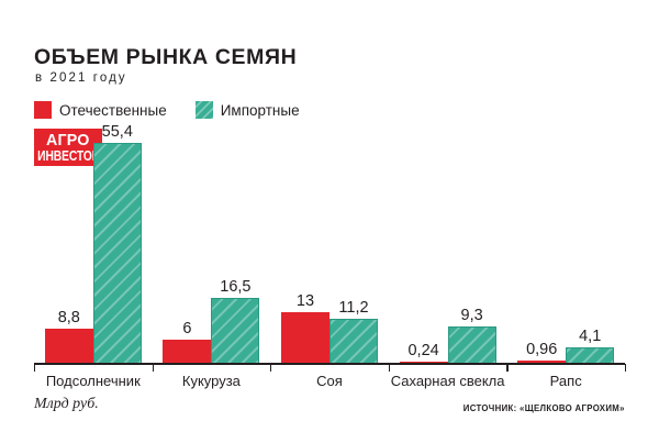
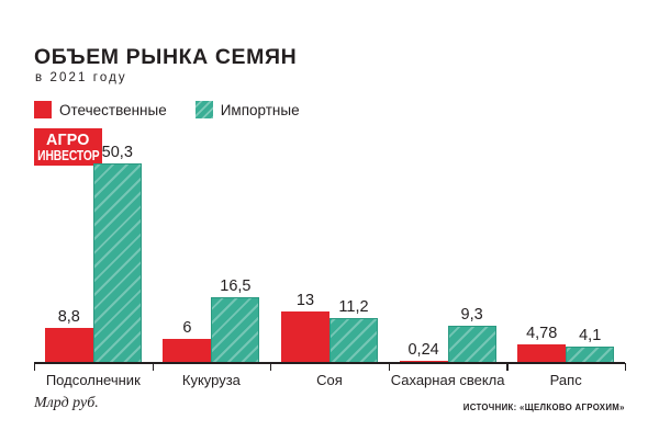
Импортные/Подсолнечник: 55,4 -> 50,3
Отечественные/Рапс: 0,96 -> 4,78
